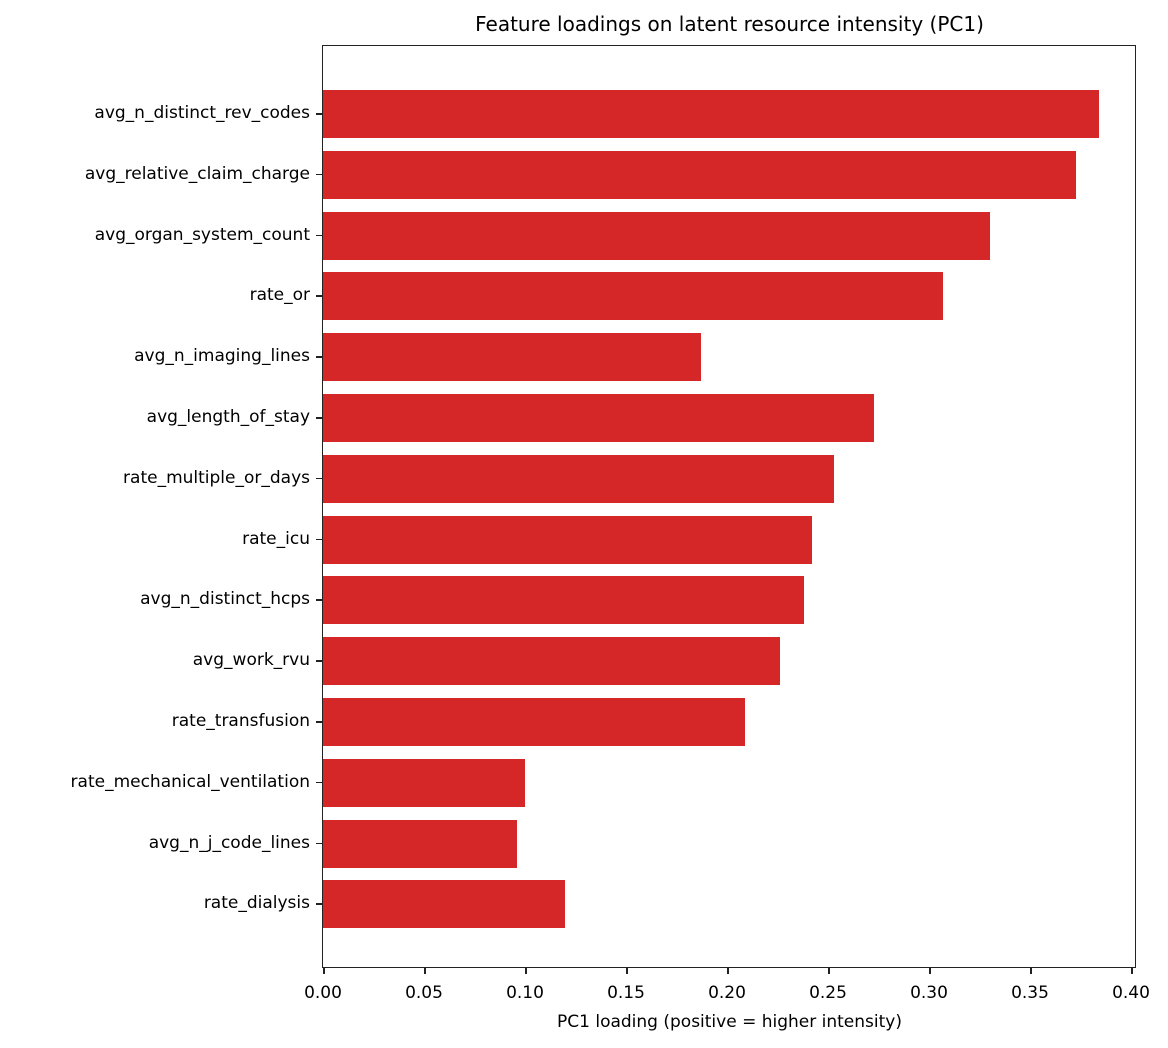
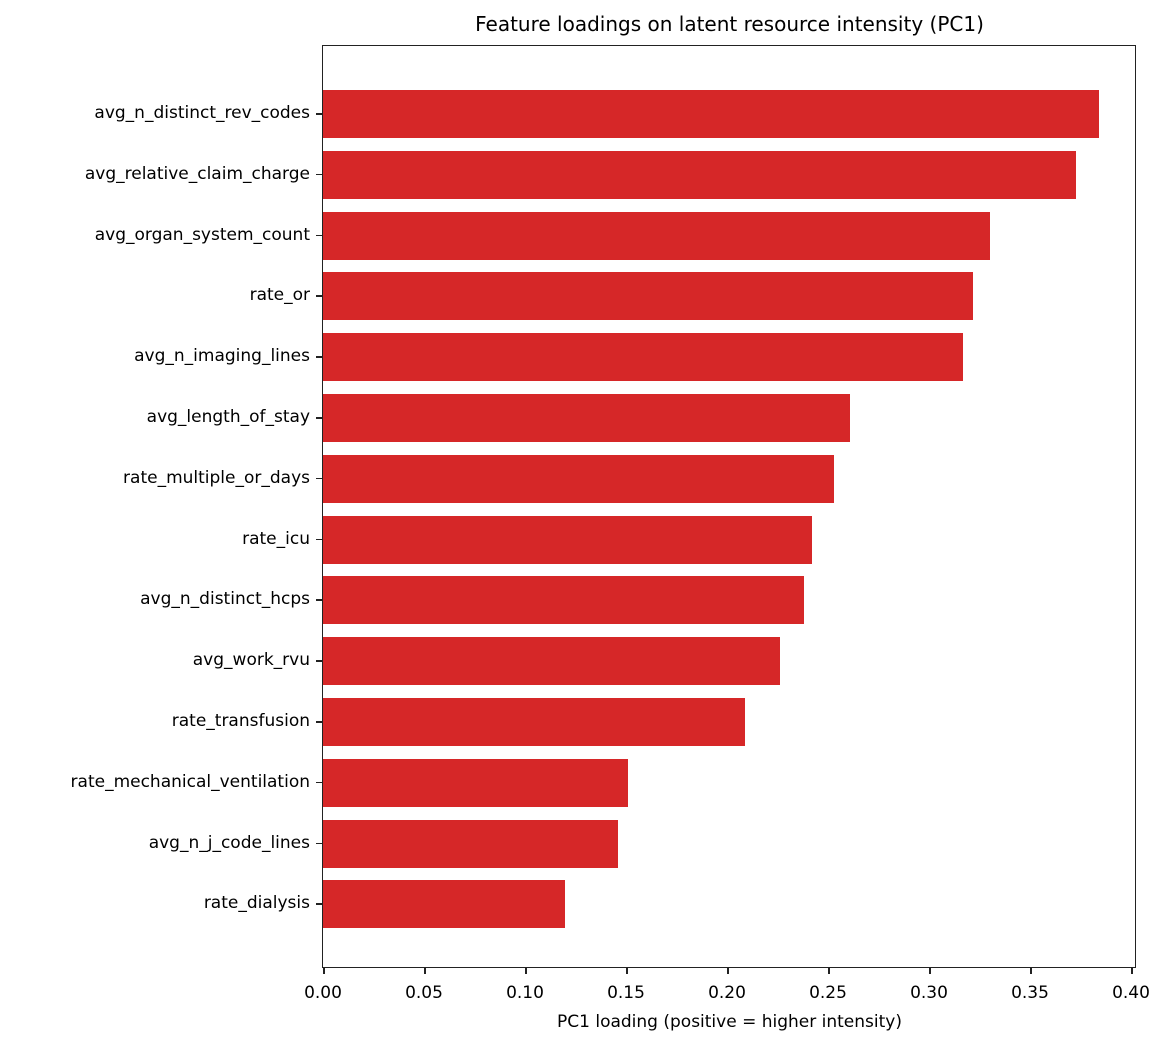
rate_or: 0.307 -> 0.322
avg_n_imaging_lines: 0.187 -> 0.317
avg_length_of_stay: 0.273 -> 0.261
rate_mechanical_ventilation: 0.100 -> 0.151
avg_n_j_code_lines: 0.096 -> 0.146
